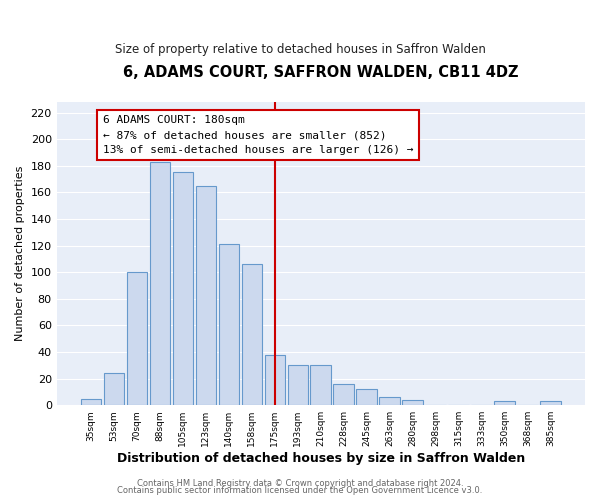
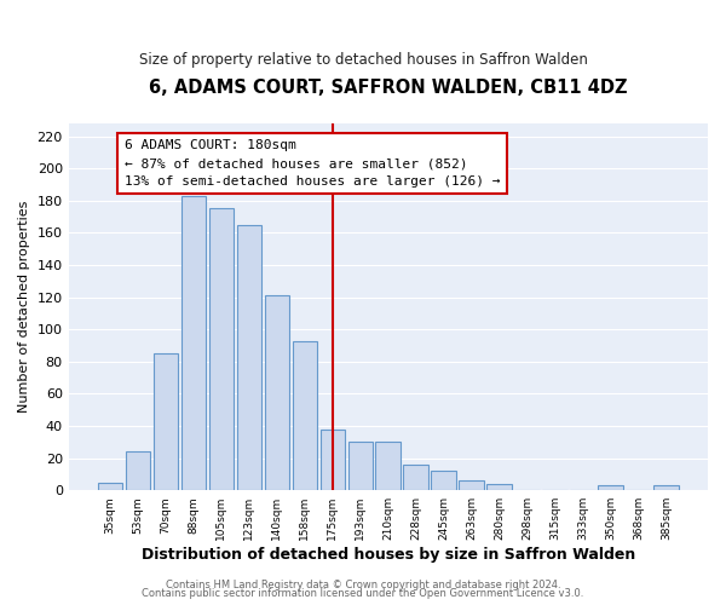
70sqm: 100 -> 85
158sqm: 106 -> 93
